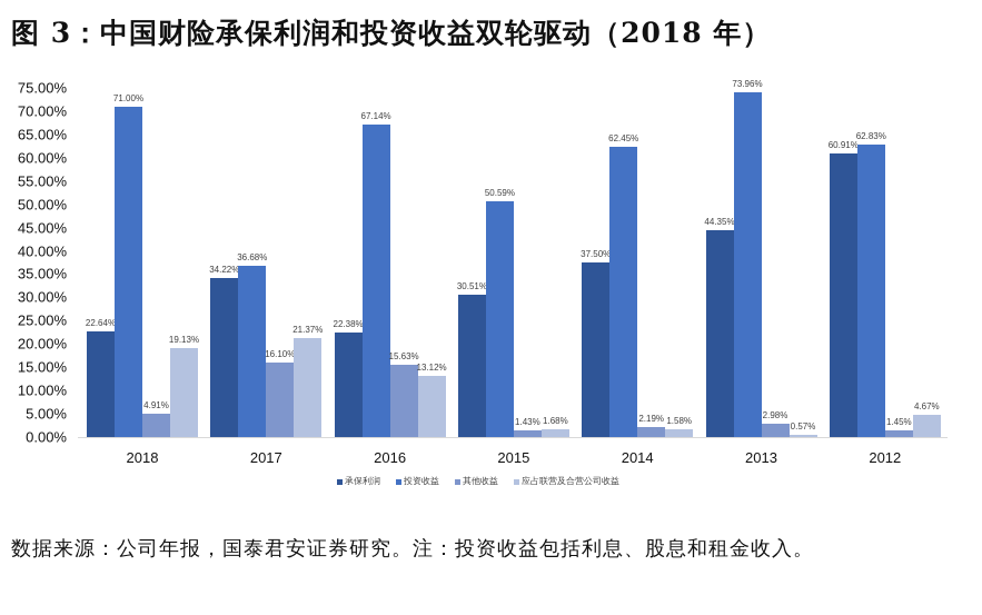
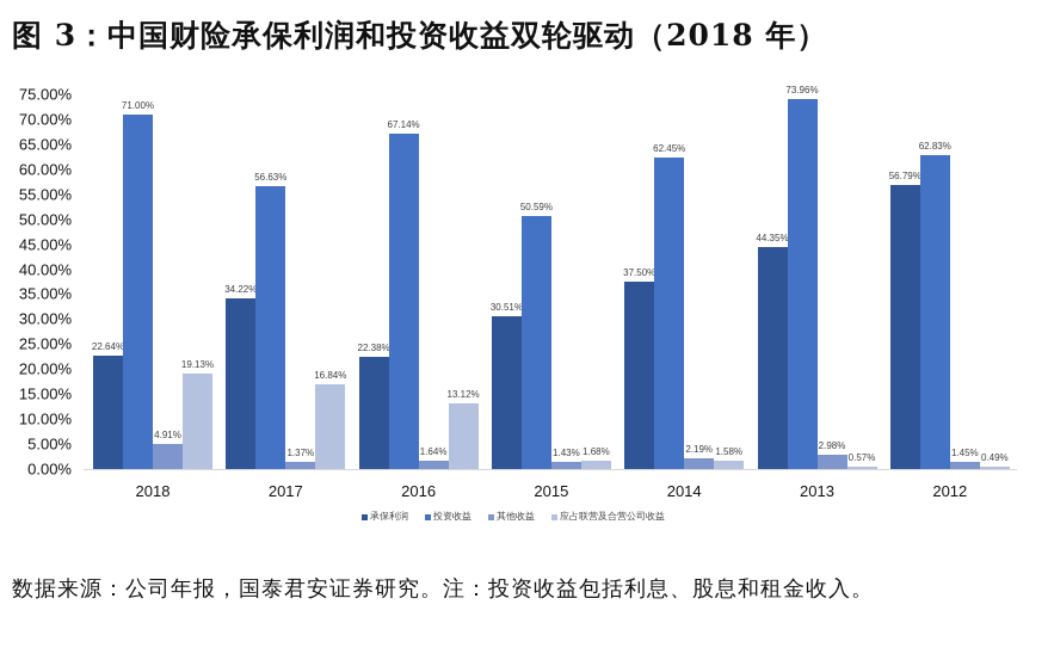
投资收益/2017: 36.68% -> 56.63%
其他收益/2017: 16.10% -> 1.37%
应占联营及合营公司收益/2017: 21.37% -> 16.84%
其他收益/2016: 15.63% -> 1.64%
承保利润/2012: 60.91% -> 56.79%
应占联营及合营公司收益/2012: 4.67% -> 0.49%
